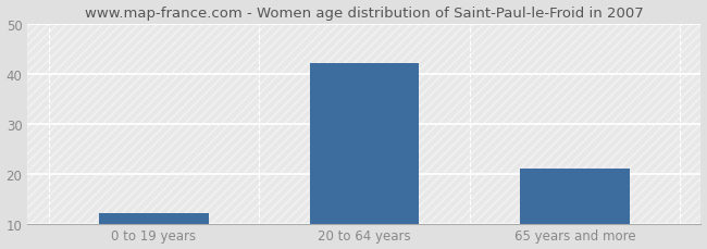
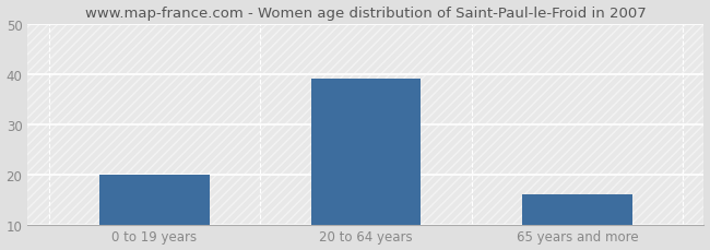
0 to 19 years: 12 -> 20
20 to 64 years: 42 -> 39
65 years and more: 21 -> 16
